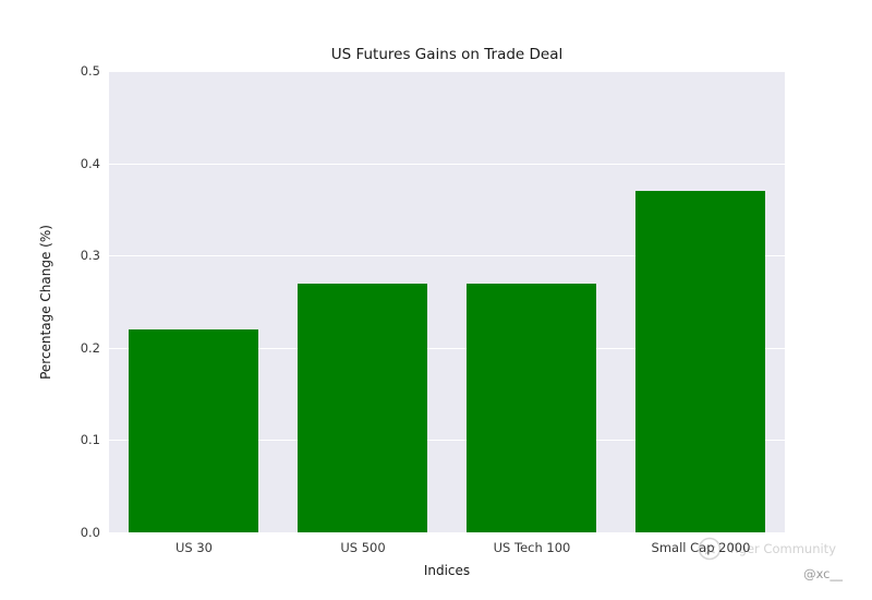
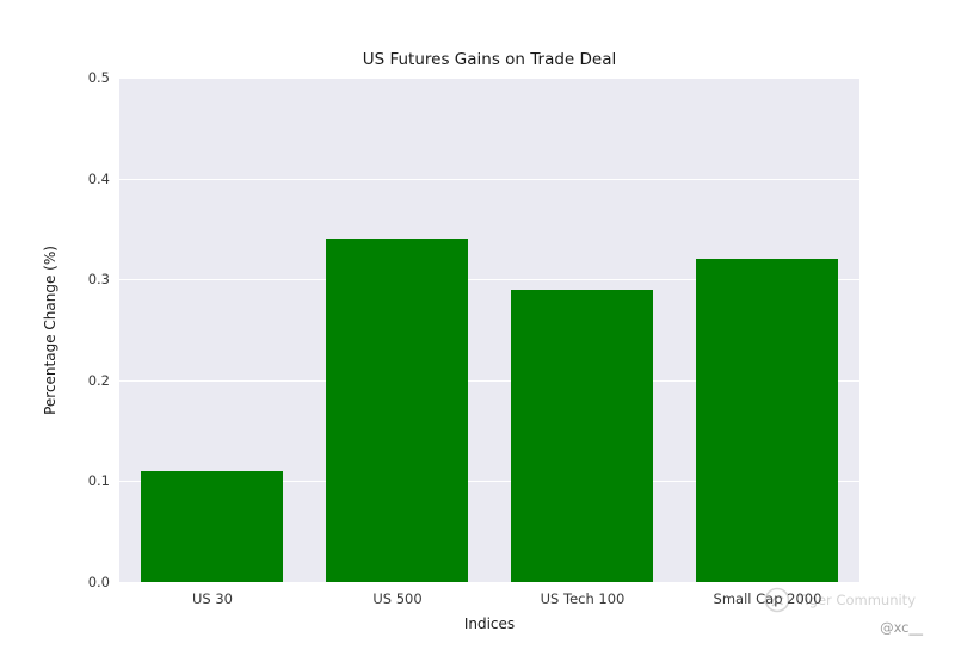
US 30: 0.22 -> 0.11
US 500: 0.27 -> 0.34
US Tech 100: 0.27 -> 0.29
Small Cap 2000: 0.37 -> 0.32
